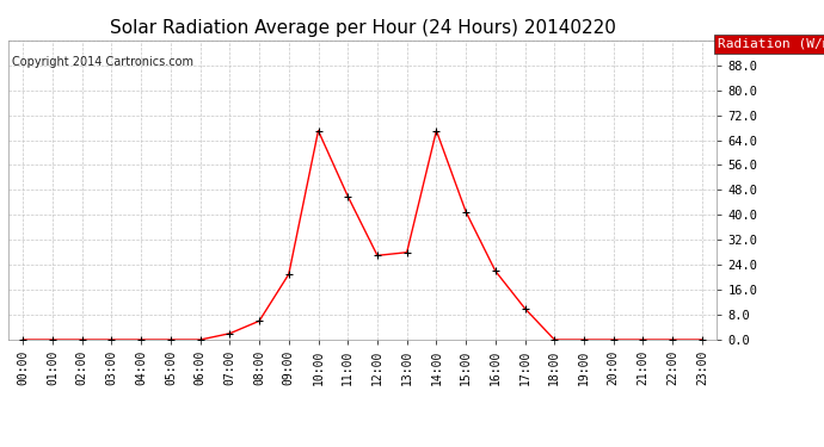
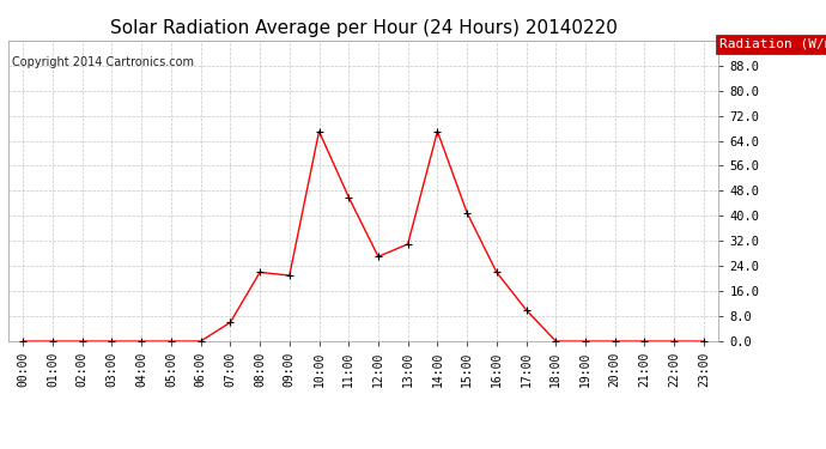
07:00: 2 -> 6
08:00: 6 -> 22
13:00: 28 -> 31
